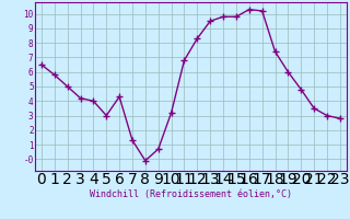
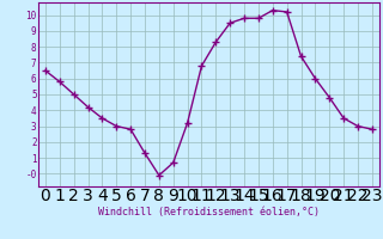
4: 4.0 -> 3.5
6: 4.3 -> 2.8
